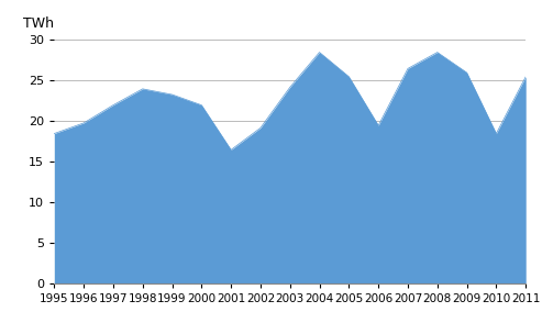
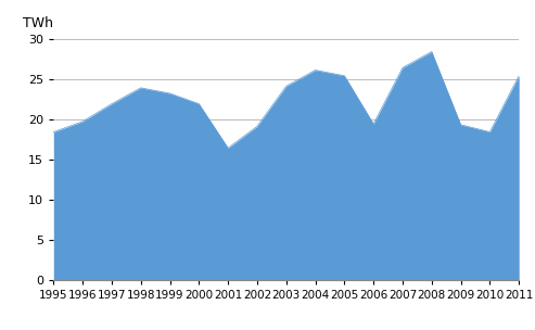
2004: 28.5 -> 26.2
2009: 26.0 -> 19.4
